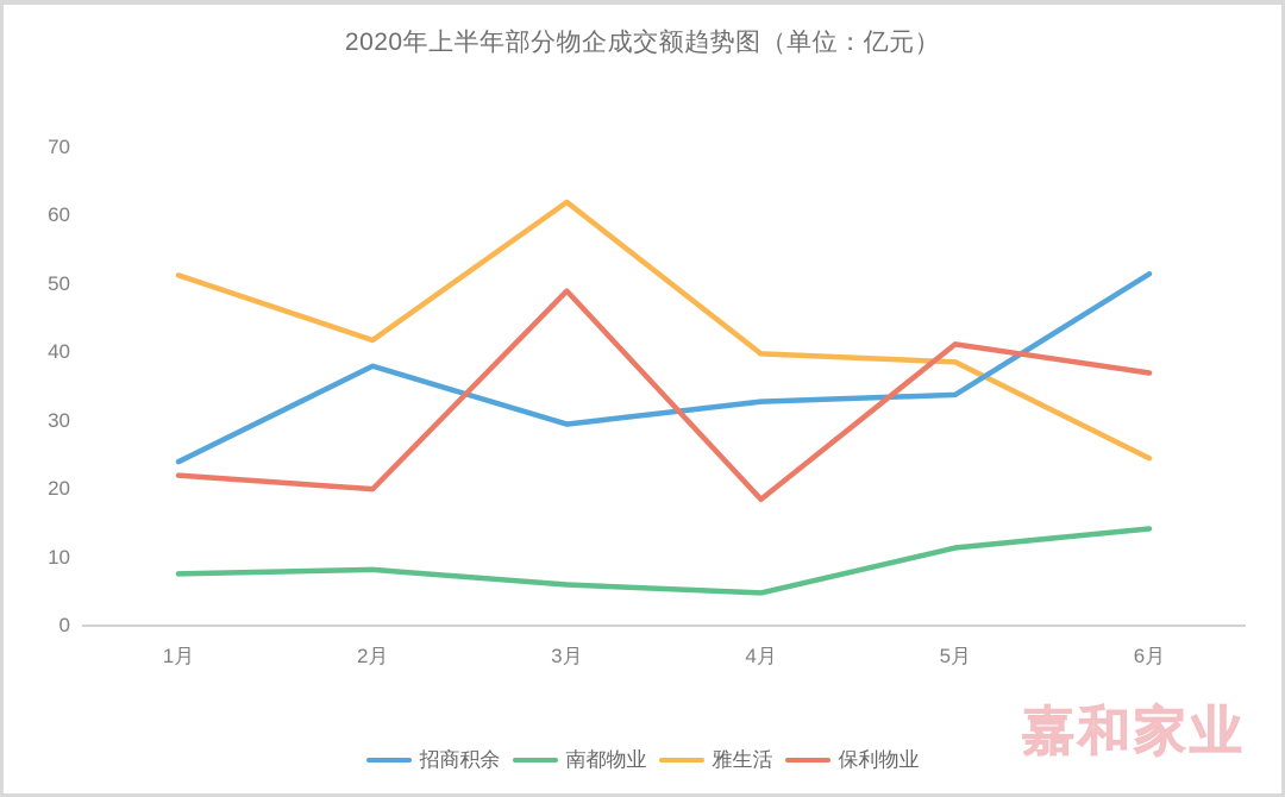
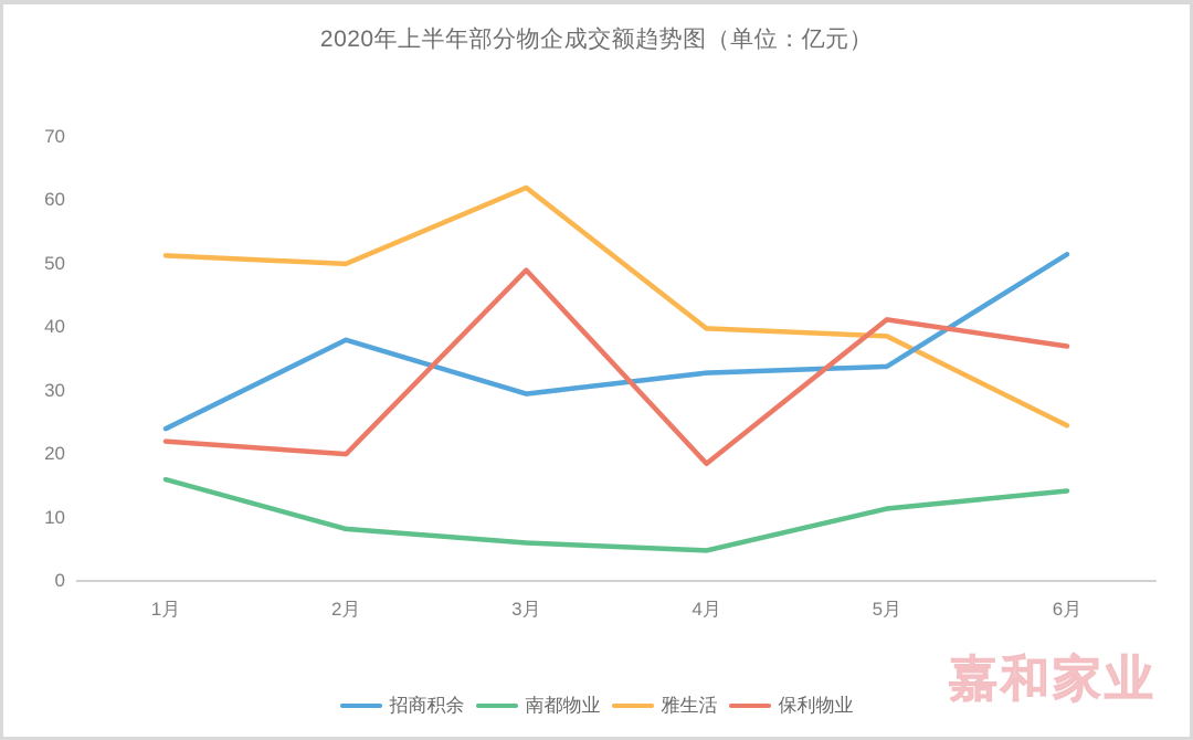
南都物业/1月: 8 -> 16
雅生活/2月: 42 -> 50
